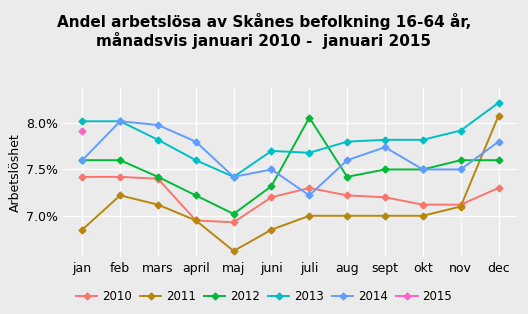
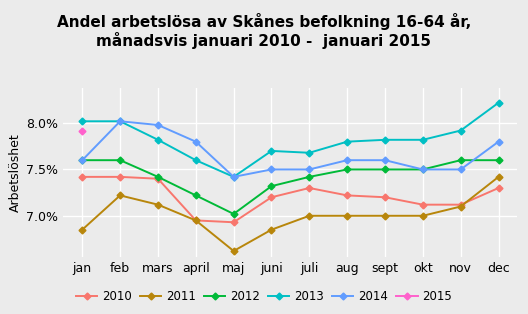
2012/juli: 8.06% -> 7.42%
2014/juli: 7.22% -> 7.50%
2012/aug: 7.42% -> 7.50%
2014/sept: 7.74% -> 7.60%
2011/dec: 8.08% -> 7.42%
